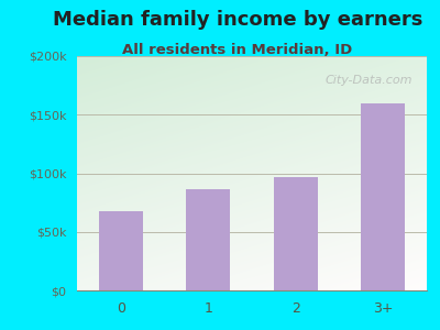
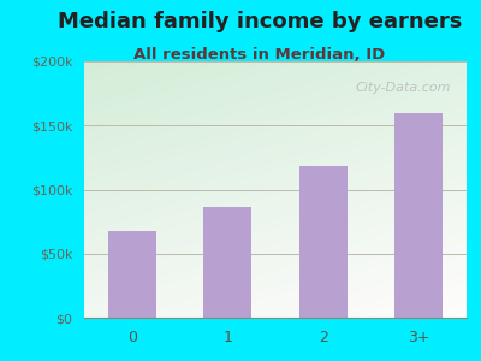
2: $97k -> $118k
